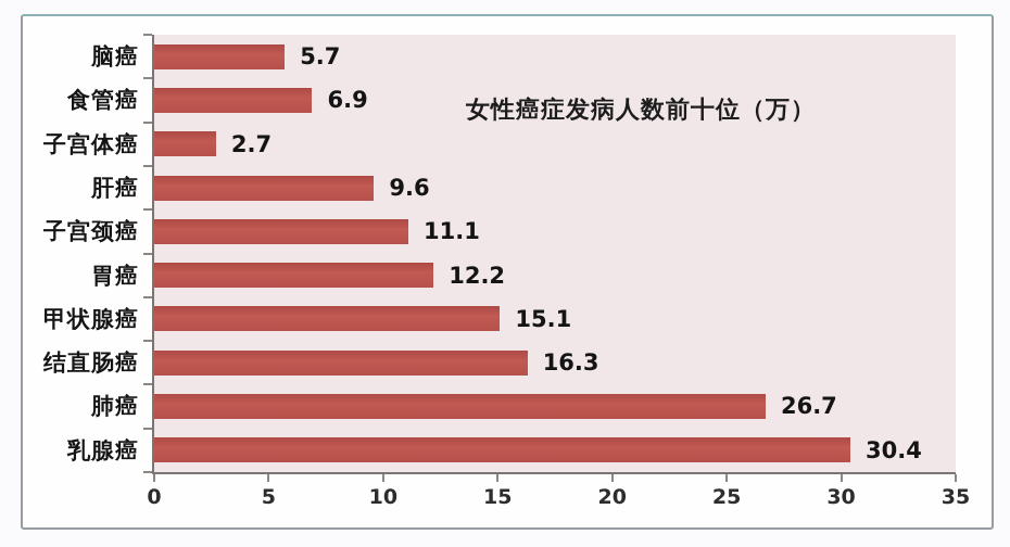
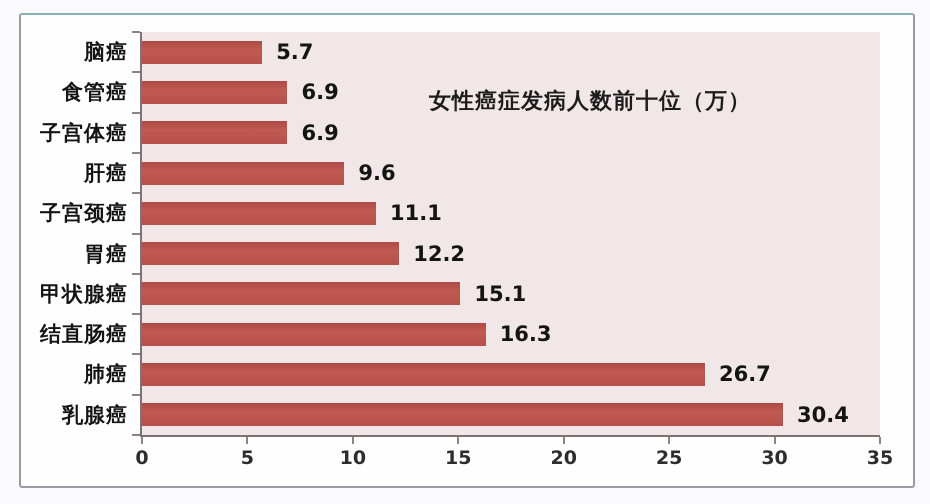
子宫体癌: 2.7 -> 6.9
